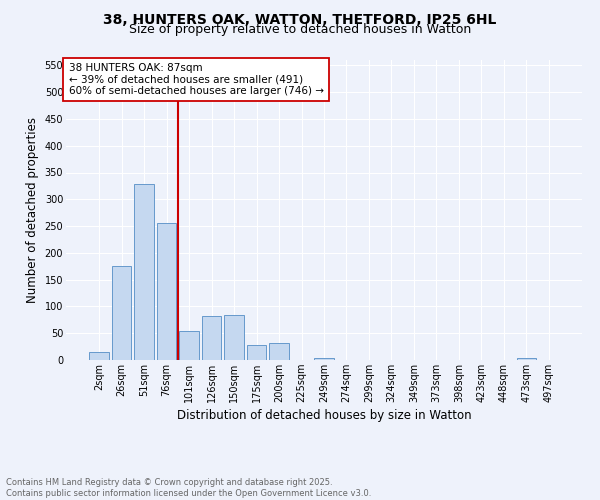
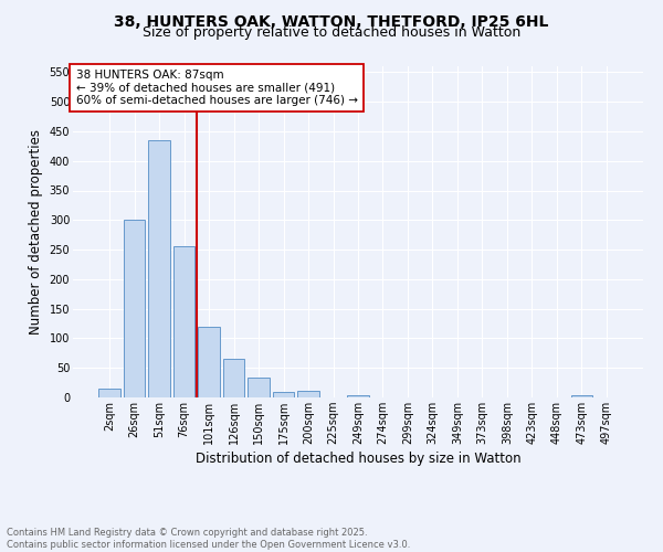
26sqm: 176 -> 300
51sqm: 328 -> 435
101sqm: 54 -> 120
126sqm: 82 -> 65
150sqm: 84 -> 33
175sqm: 28 -> 10
200sqm: 32 -> 12
